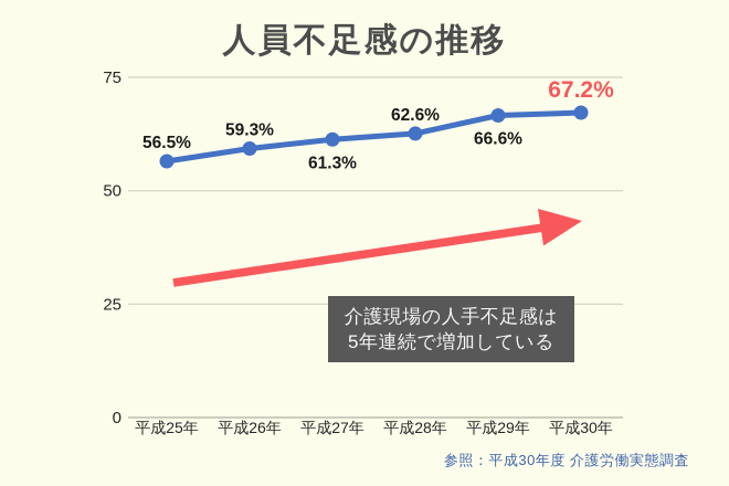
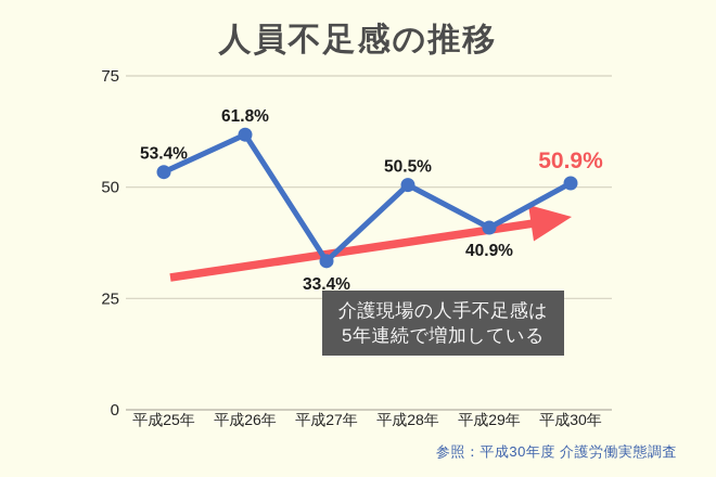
平成25年: 56.5% -> 53.4%
平成26年: 59.3% -> 61.8%
平成27年: 61.3% -> 33.4%
平成28年: 62.6% -> 50.5%
平成29年: 66.6% -> 40.9%
平成30年: 67.2% -> 50.9%
